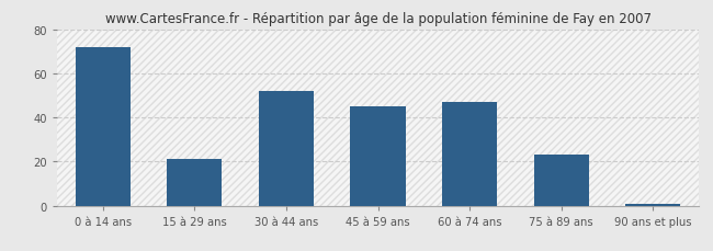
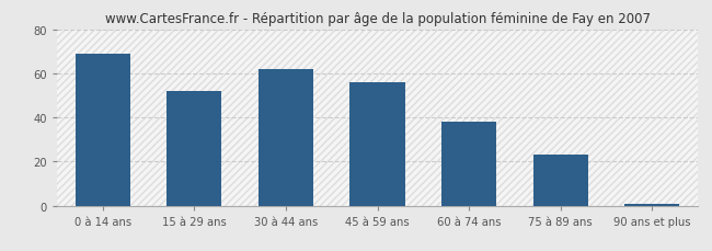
0 à 14 ans: 72 -> 69
15 à 29 ans: 21 -> 52
30 à 44 ans: 52 -> 62
45 à 59 ans: 45 -> 56
60 à 74 ans: 47 -> 38
